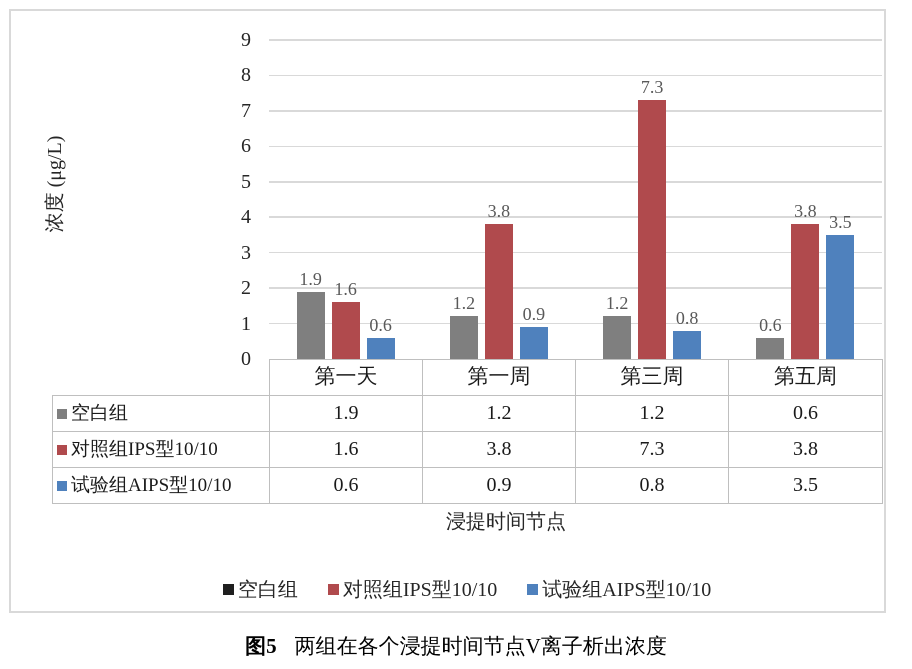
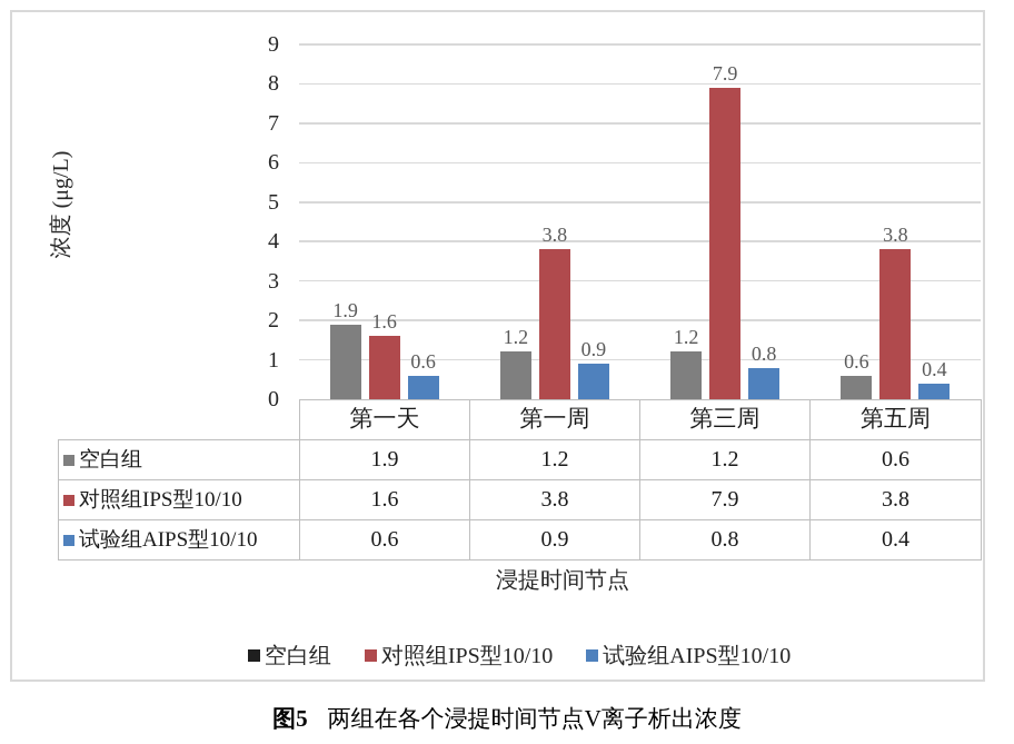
对照组IPS型10/10/第三周: 7.3 -> 7.9
试验组AIPS型10/10/第五周: 3.5 -> 0.4
